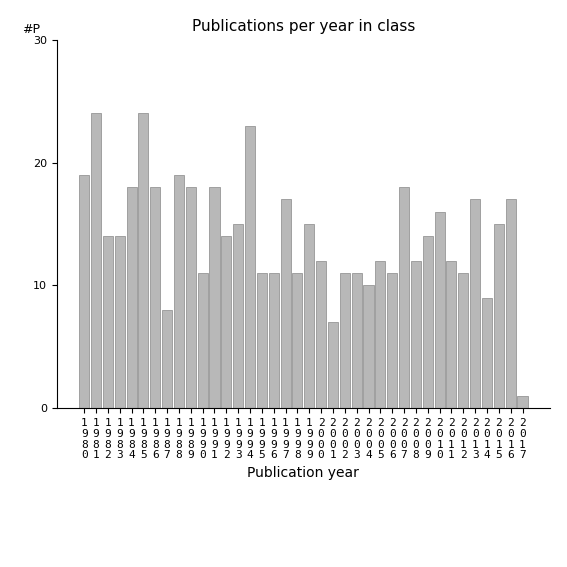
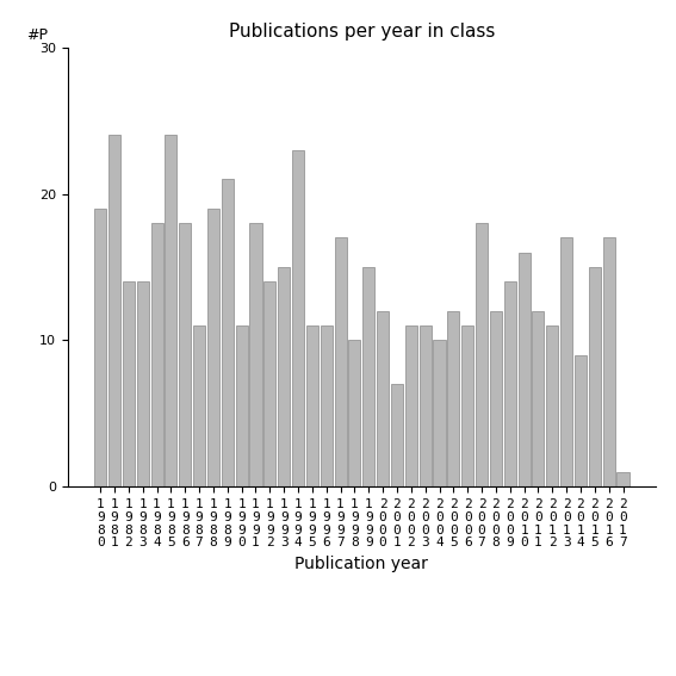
1 9 8 7: 8 -> 11
1 9 8 9: 18 -> 21
1 9 9 8: 11 -> 10
